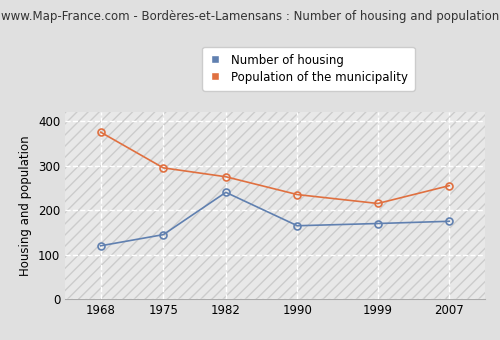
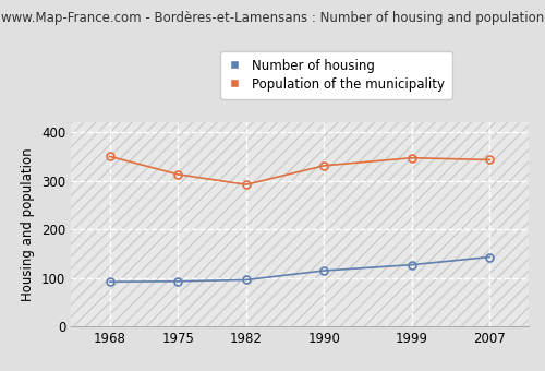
Number of housing/1968: 120 -> 92
Population of the municipality/1968: 375 -> 350
Number of housing/1975: 145 -> 93
Population of the municipality/1975: 295 -> 313
Number of housing/1982: 240 -> 96
Population of the municipality/1982: 275 -> 292
Number of housing/1990: 165 -> 115
Population of the municipality/1990: 235 -> 331
Number of housing/1999: 170 -> 127
Population of the municipality/1999: 215 -> 347
Number of housing/2007: 175 -> 143
Population of the municipality/2007: 255 -> 343
